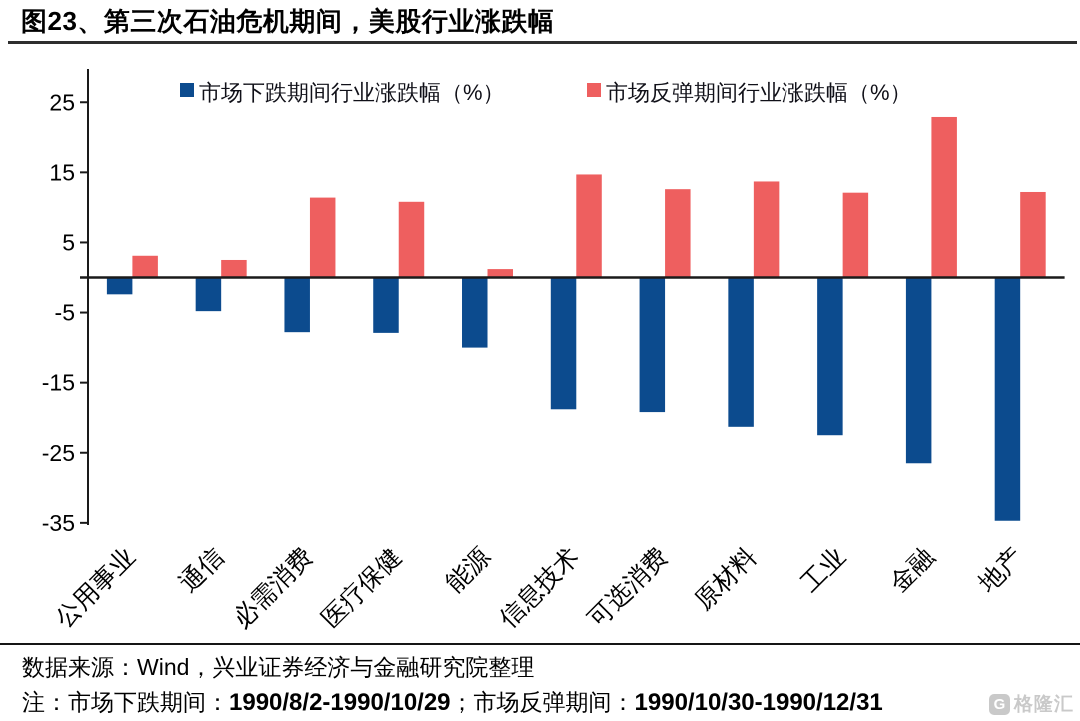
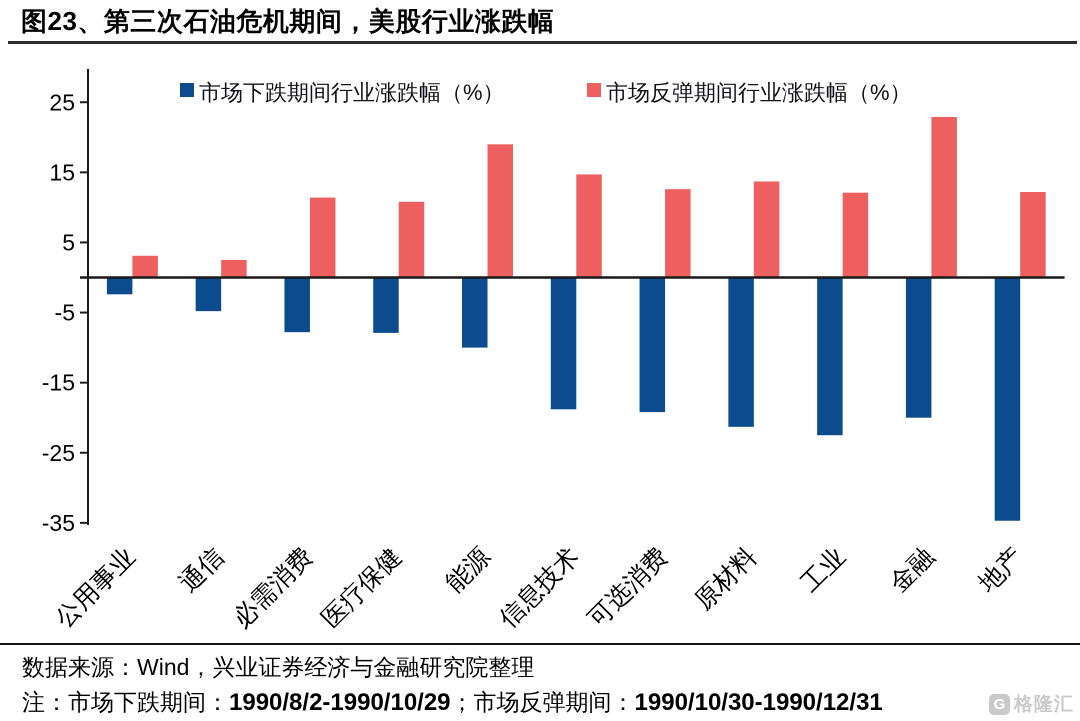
市场反弹期间行业涨跌幅（%）/能源: 1 -> 19
市场下跌期间行业涨跌幅（%）/金融: -26 -> -20
